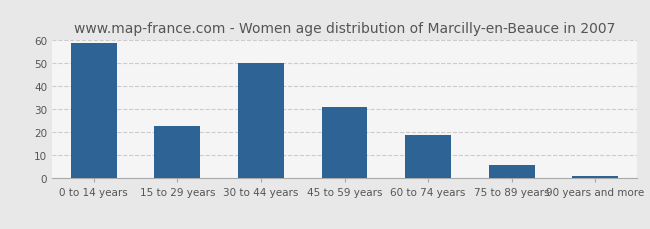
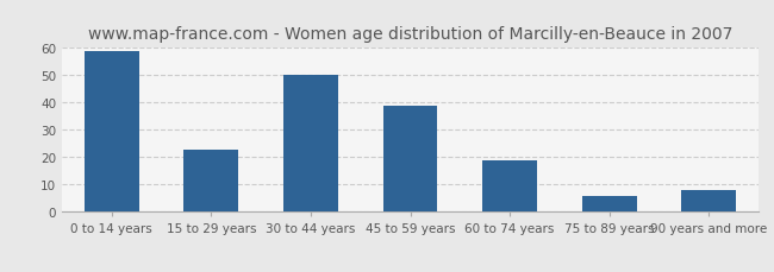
45 to 59 years: 31 -> 39
90 years and more: 1 -> 8
